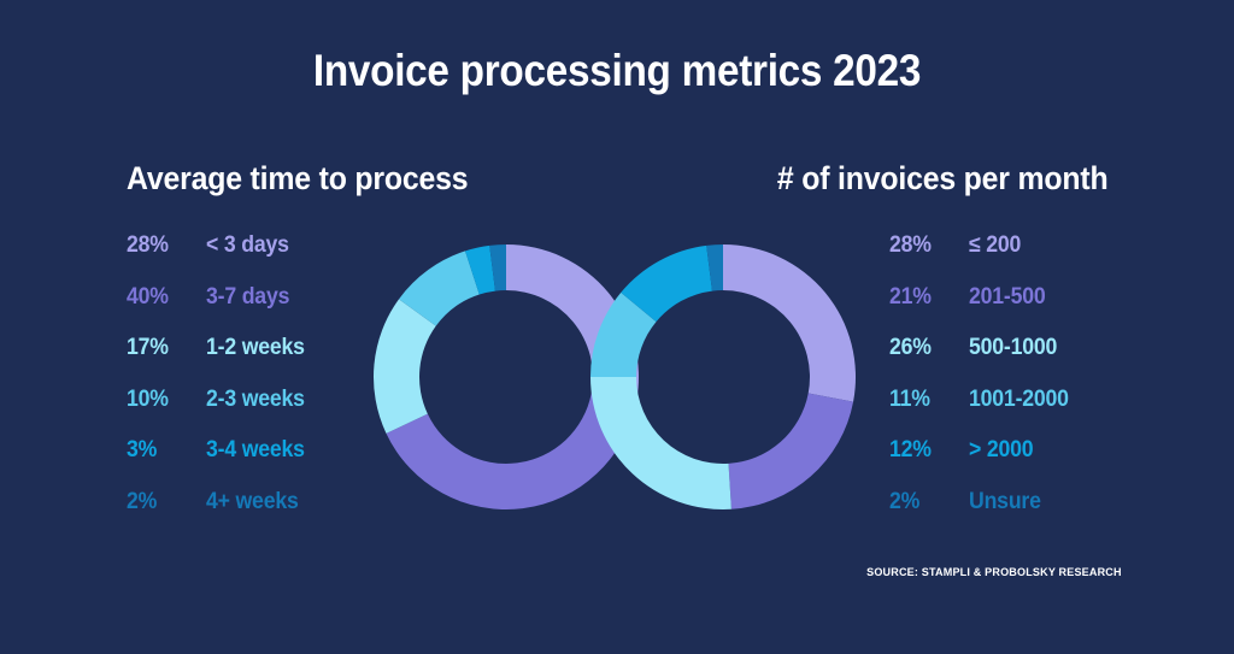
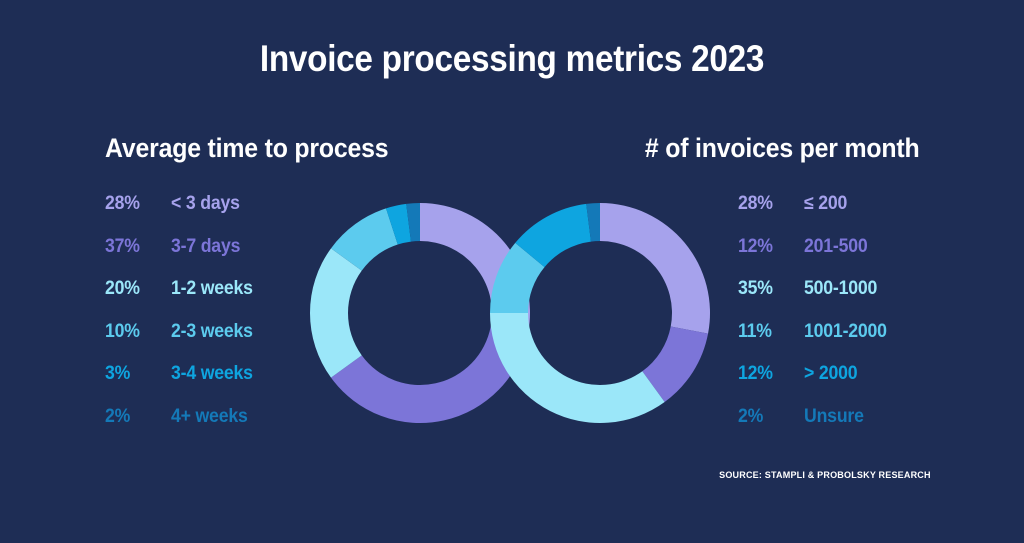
Average time to process/3-7 days: 40% -> 37%
Average time to process/1-2 weeks: 17% -> 20%
# of invoices per month/201-500: 21% -> 12%
# of invoices per month/500-1000: 26% -> 35%
